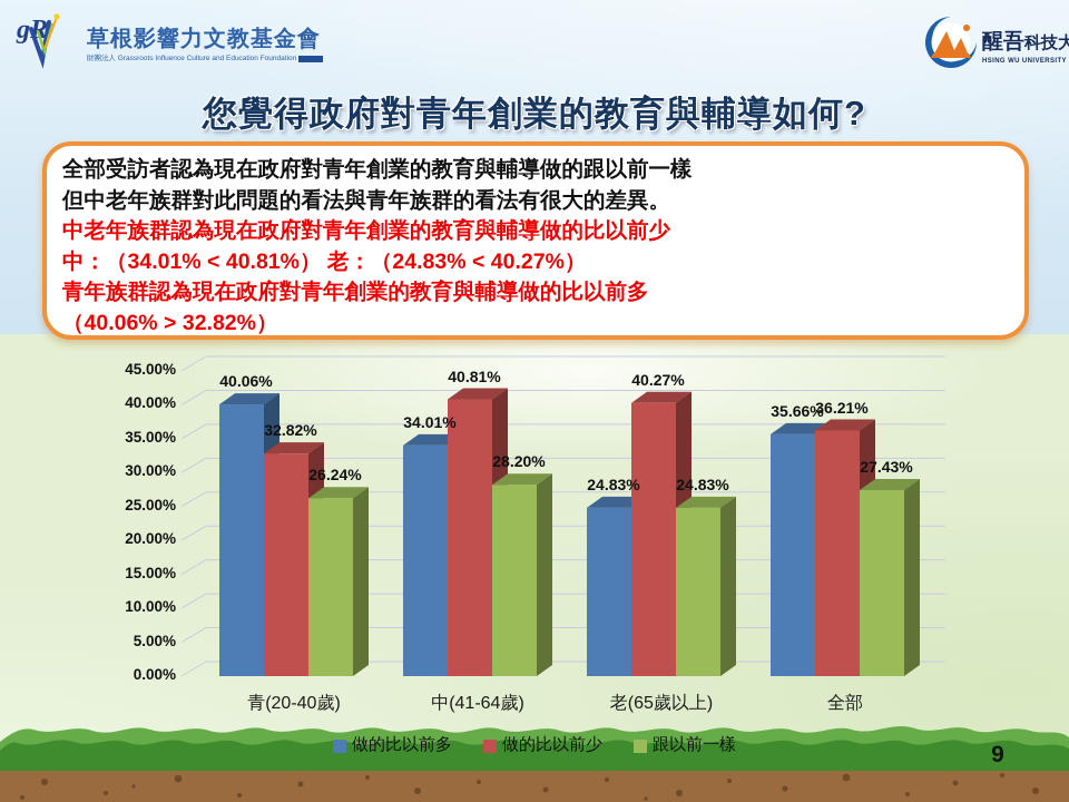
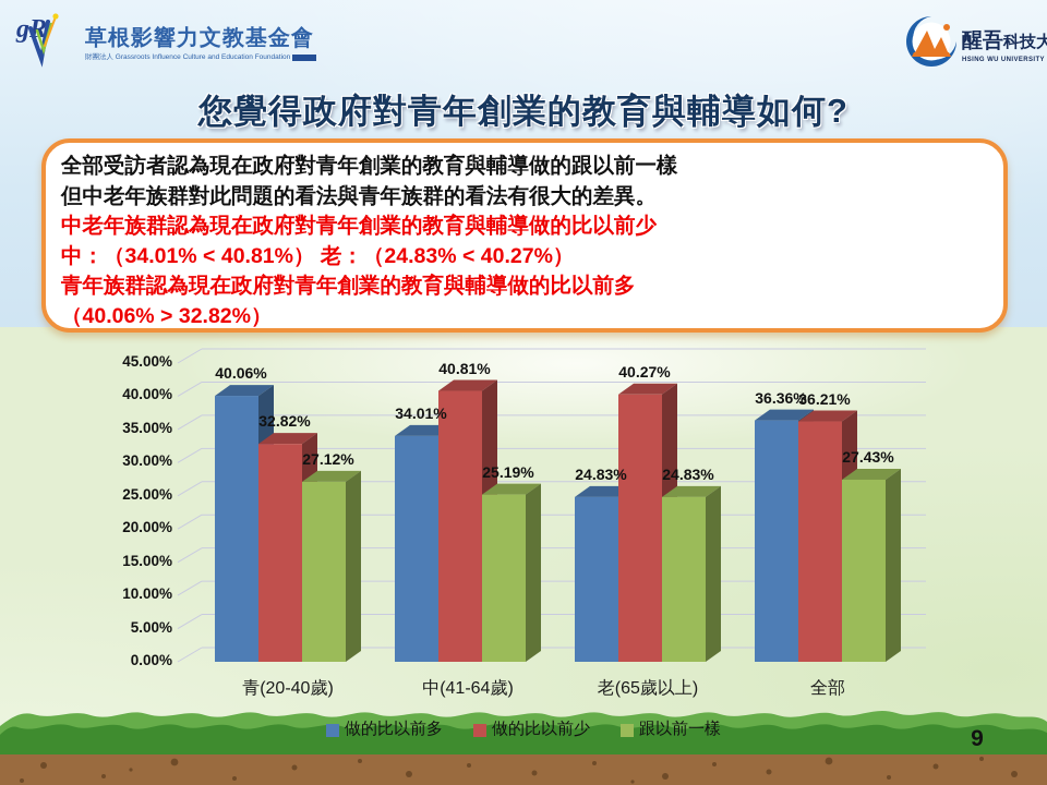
跟以前一樣/青(20-40歲): 26.24% -> 27.12%
跟以前一樣/中(41-64歲): 28.20% -> 25.19%
做的比以前多/全部: 35.66% -> 36.36%
